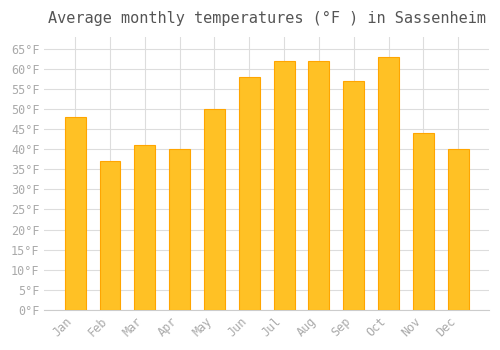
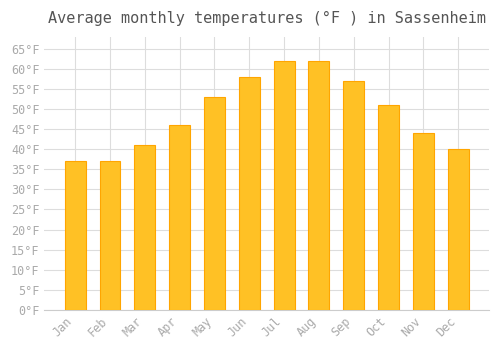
Jan: 48°F -> 37°F
Apr: 40°F -> 46°F
May: 50°F -> 53°F
Oct: 63°F -> 51°F
